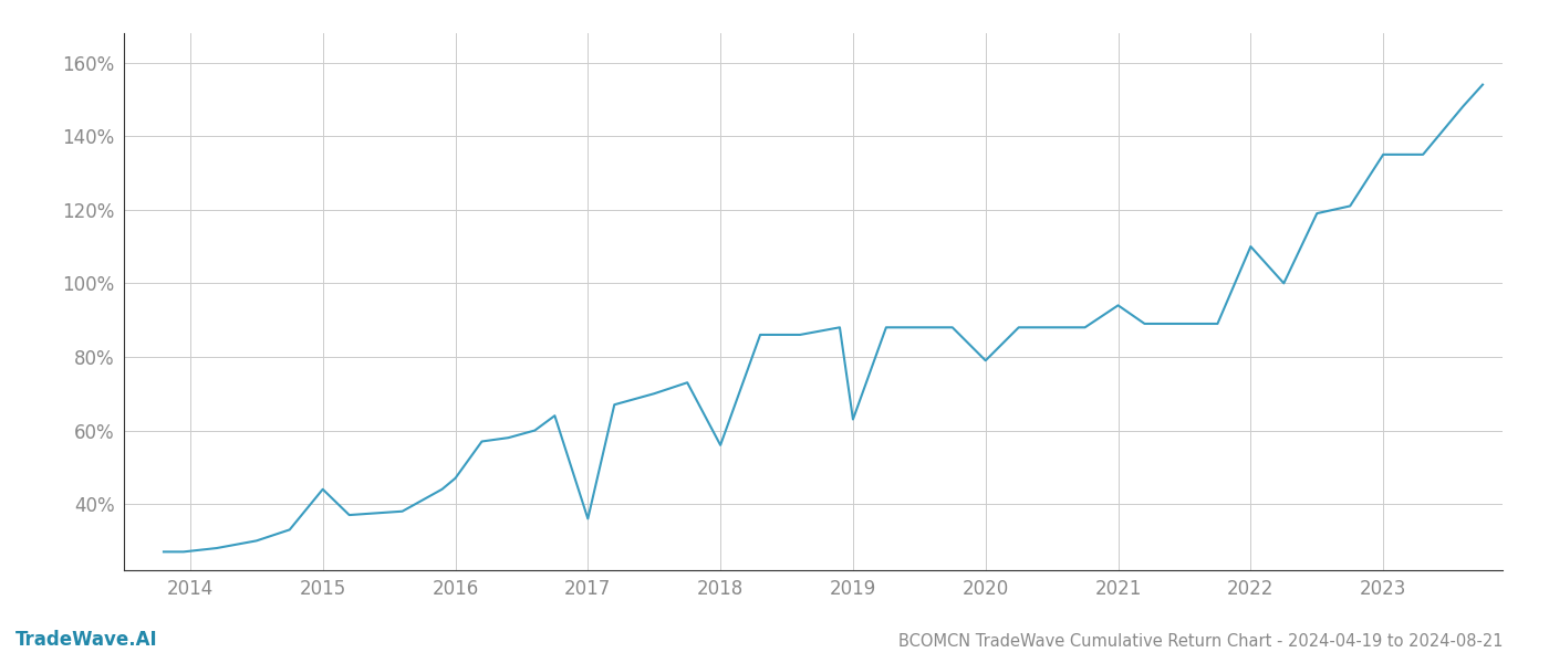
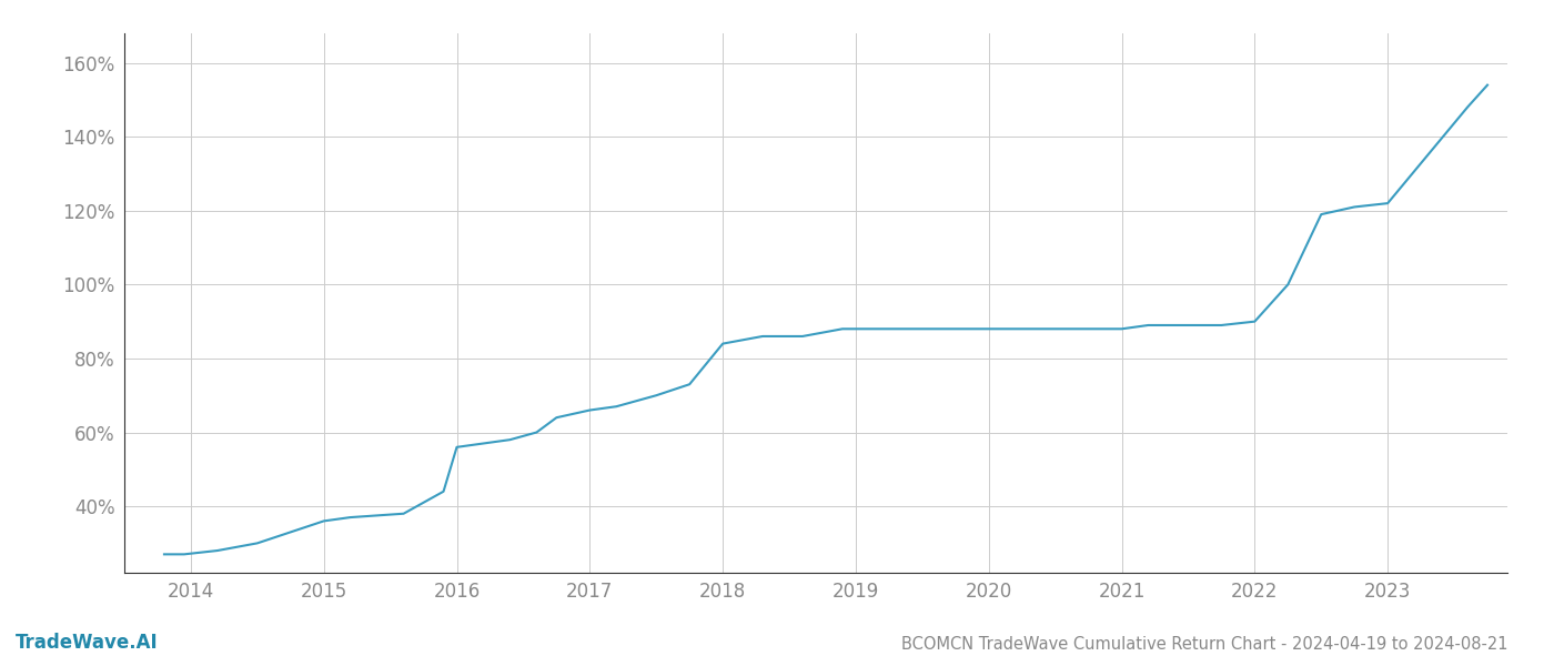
2015: 44% -> 36%
2016: 47% -> 56%
2017: 36% -> 66%
2018: 56% -> 84%
2019: 63% -> 88%
2020: 79% -> 88%
2021: 94% -> 88%
2022: 110% -> 90%
2023: 135% -> 122%
